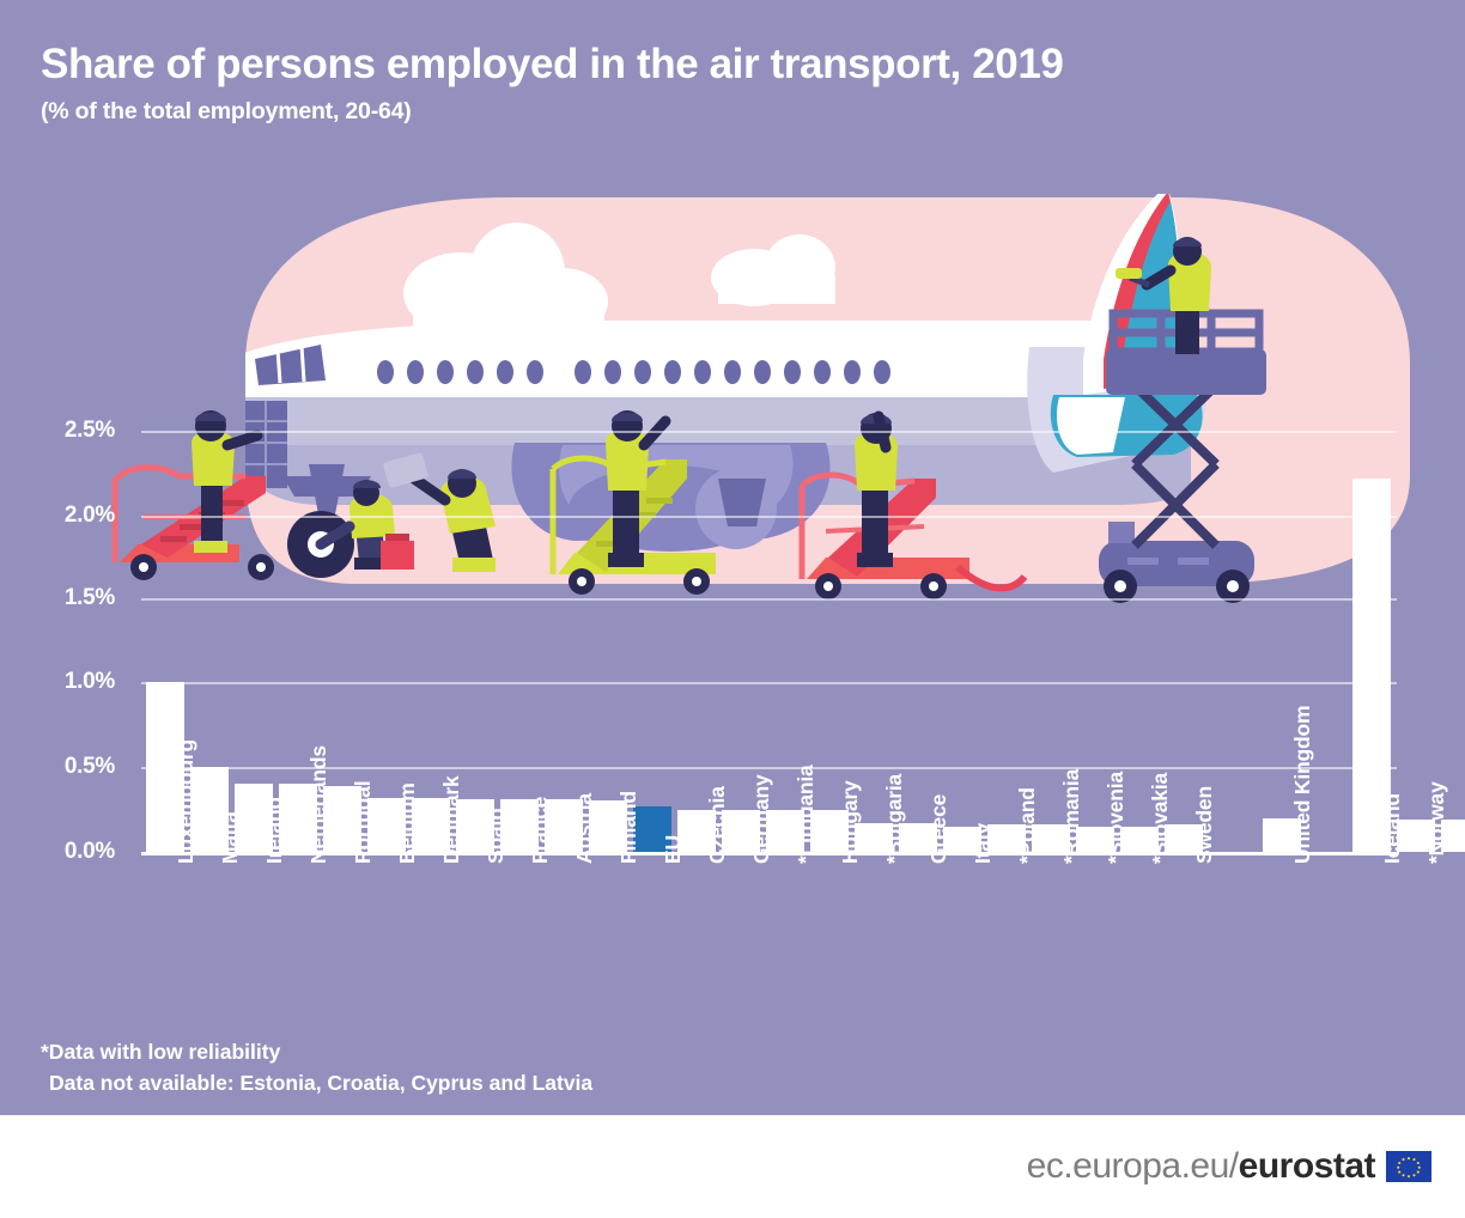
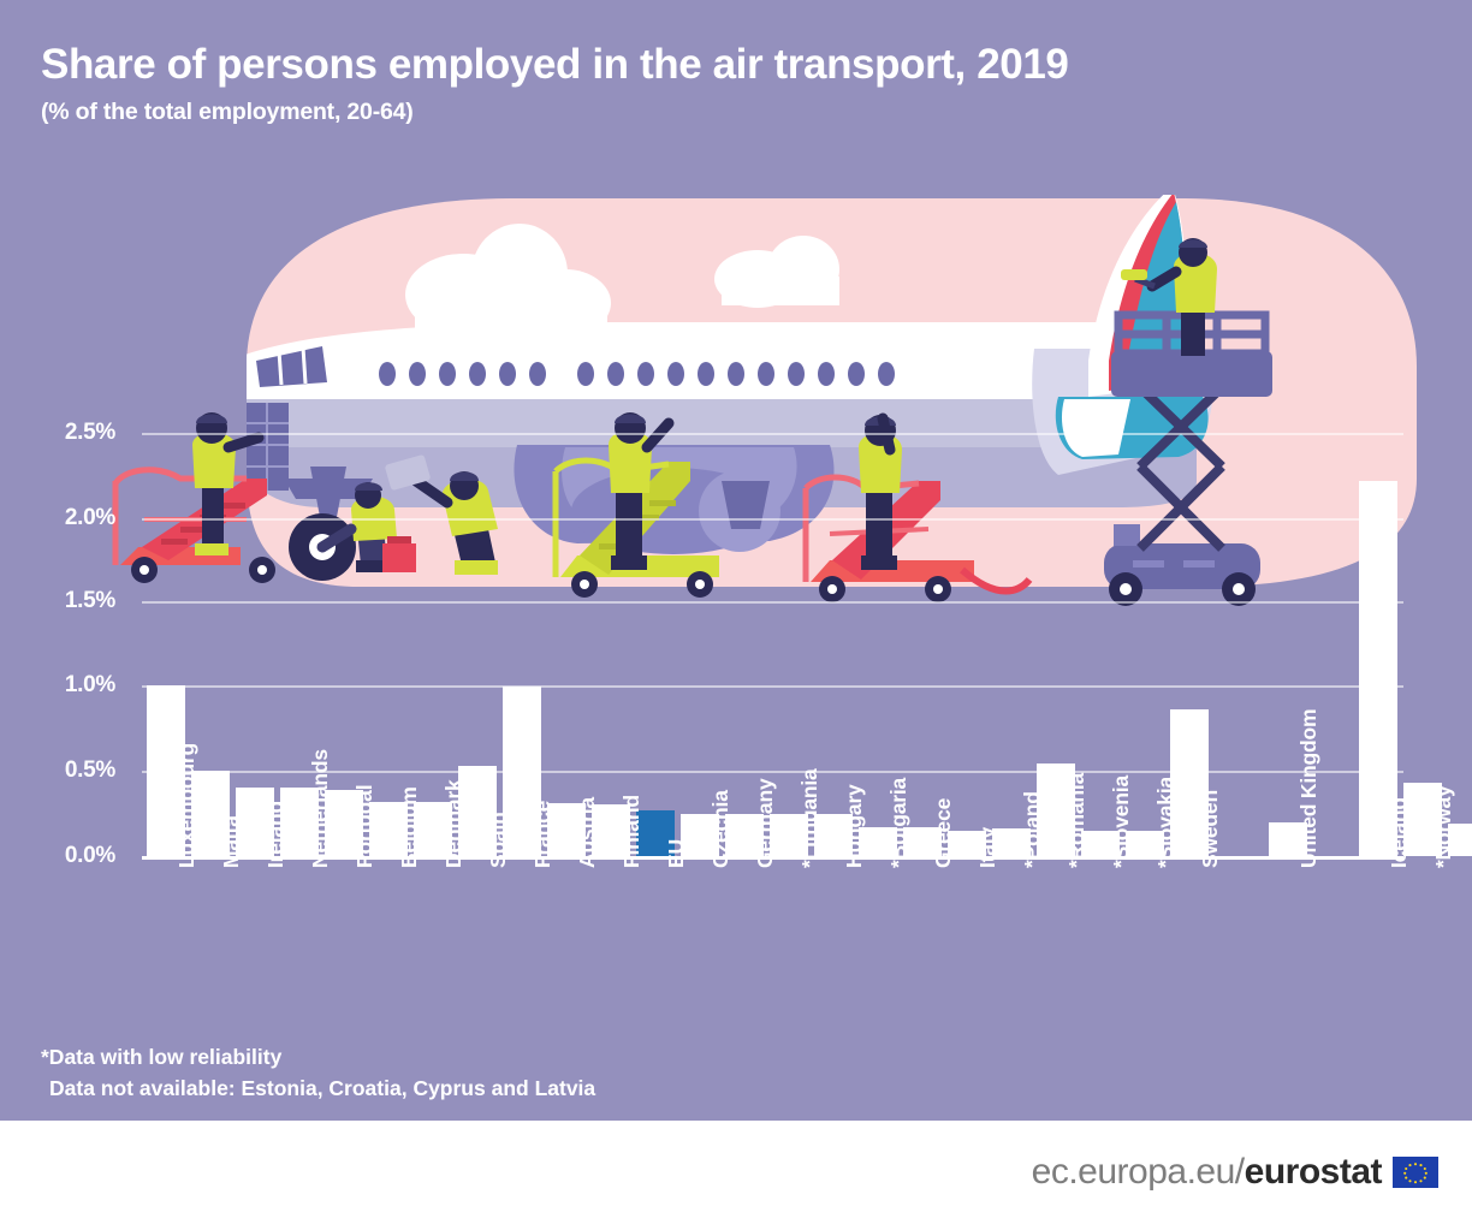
Spain: 0.31% -> 0.53%
France: 0.31% -> 0.99%
*Romania: 0.16% -> 0.54%
Sweden: 0.16% -> 0.86%
*Norway: 0.19% -> 0.43%
